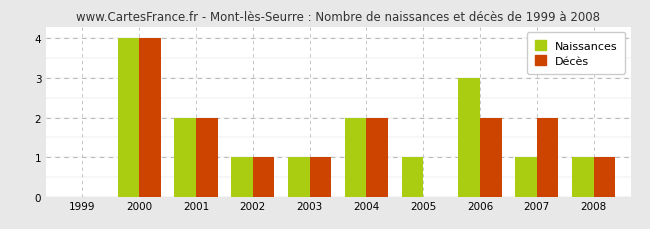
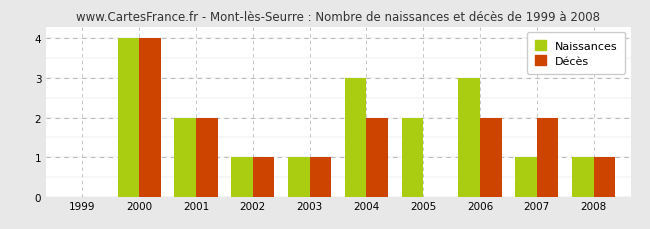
Naissances/2004: 2 -> 3
Naissances/2005: 1 -> 2
